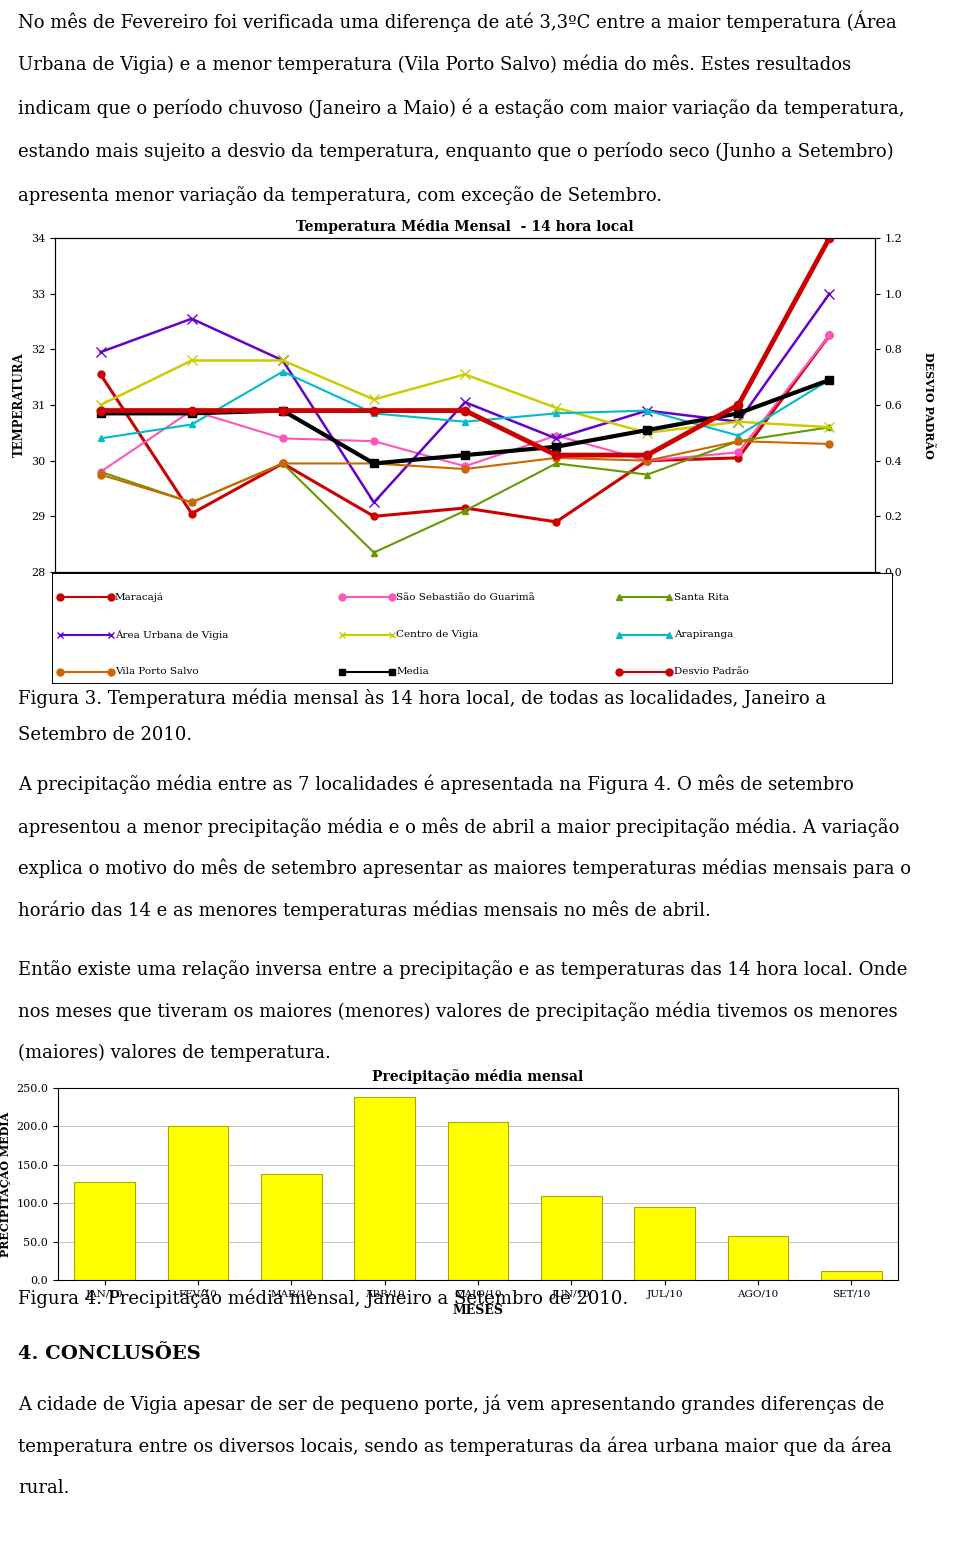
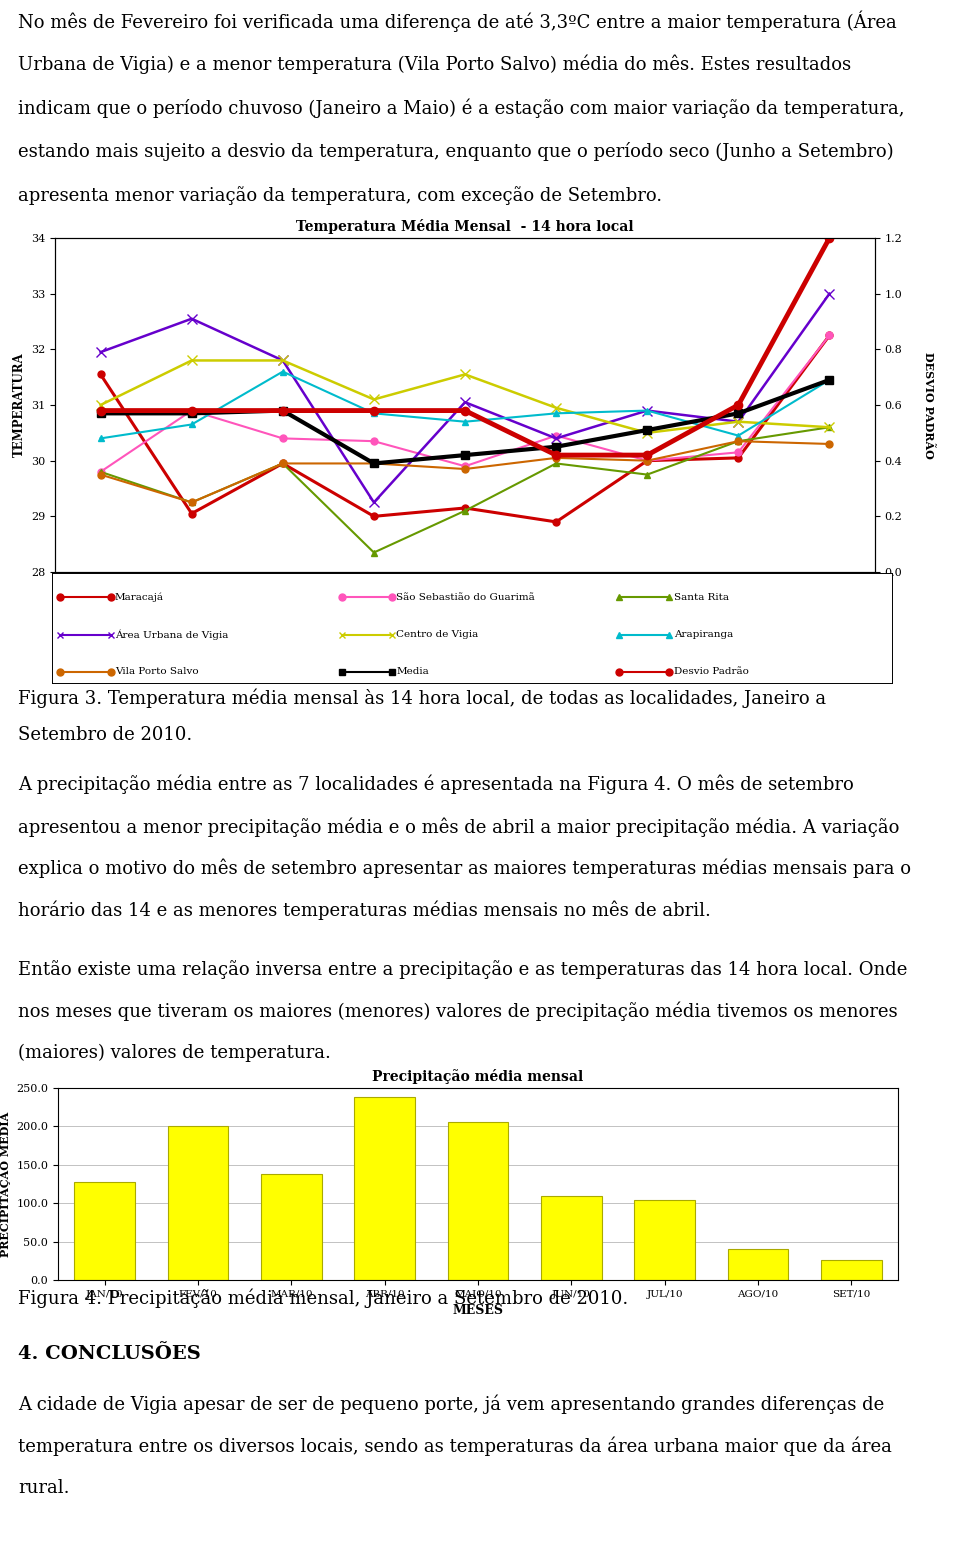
Precipitação média mensal/JUL/10: 95 -> 104
Precipitação média mensal/AGO/10: 57 -> 40
Precipitação média mensal/SET/10: 12 -> 26
